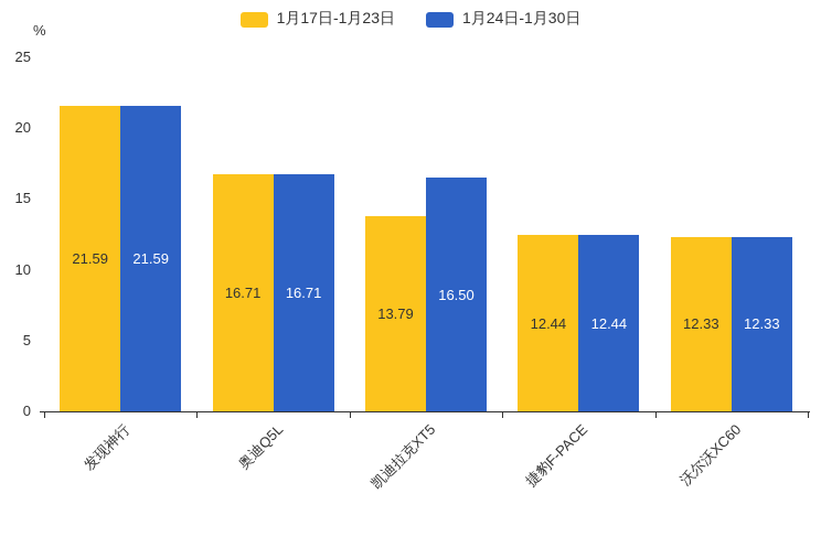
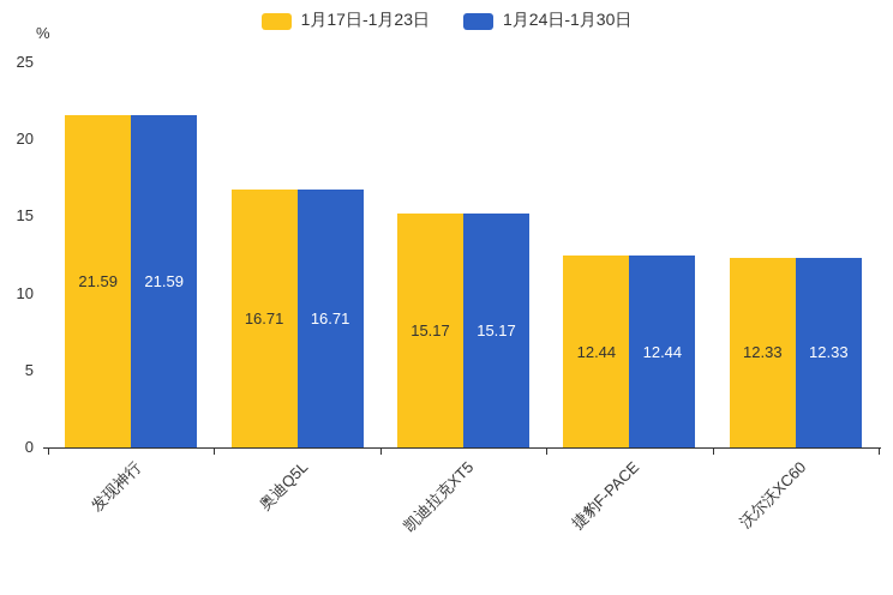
1月17日-1月23日/凯迪拉克XT5: 13.79 -> 15.17
1月24日-1月30日/凯迪拉克XT5: 16.50 -> 15.17
